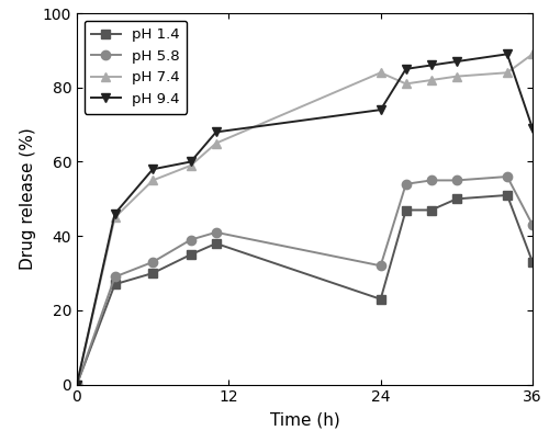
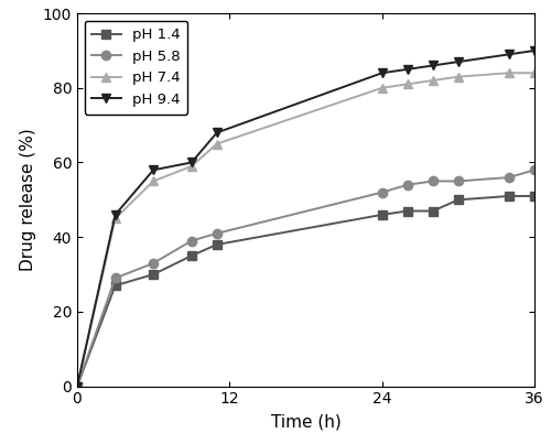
pH 1.4/24: 23 -> 46
pH 5.8/24: 32 -> 52
pH 7.4/24: 84 -> 80
pH 9.4/24: 74 -> 84
pH 1.4/36: 33 -> 51
pH 5.8/36: 43 -> 58
pH 7.4/36: 89 -> 84
pH 9.4/36: 69 -> 90
